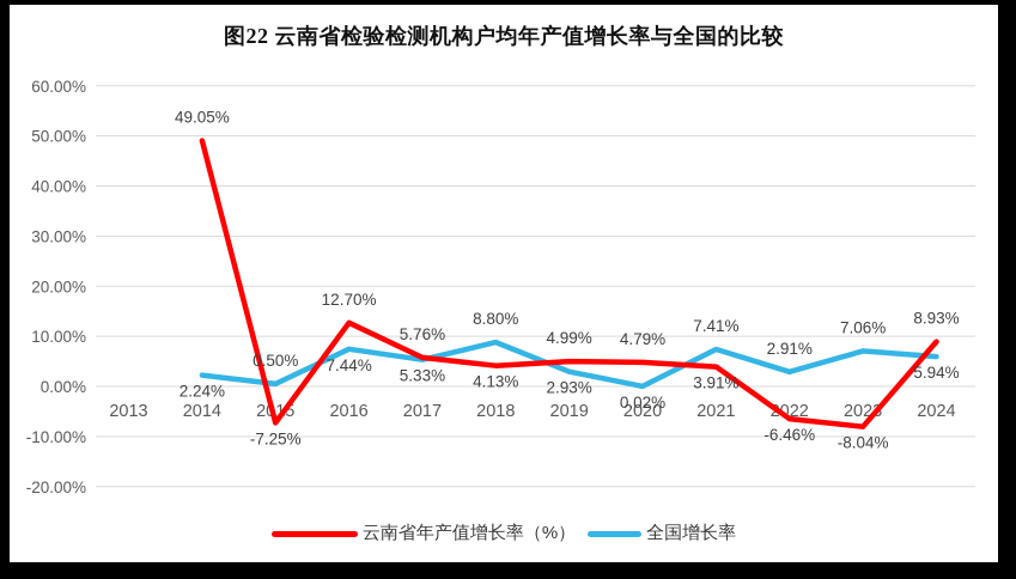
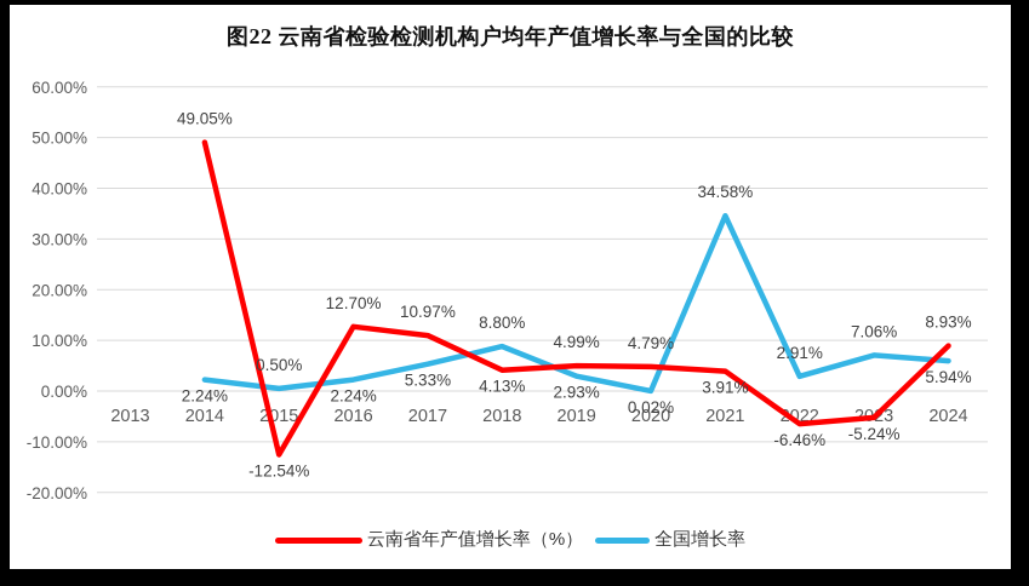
云南省年产值增长率（%）/2015: -7.25% -> -12.54%
全国增长率/2016: 7.44% -> 2.24%
云南省年产值增长率（%）/2017: 5.76% -> 10.97%
全国增长率/2021: 7.41% -> 34.58%
云南省年产值增长率（%）/2023: -8.04% -> -5.24%
